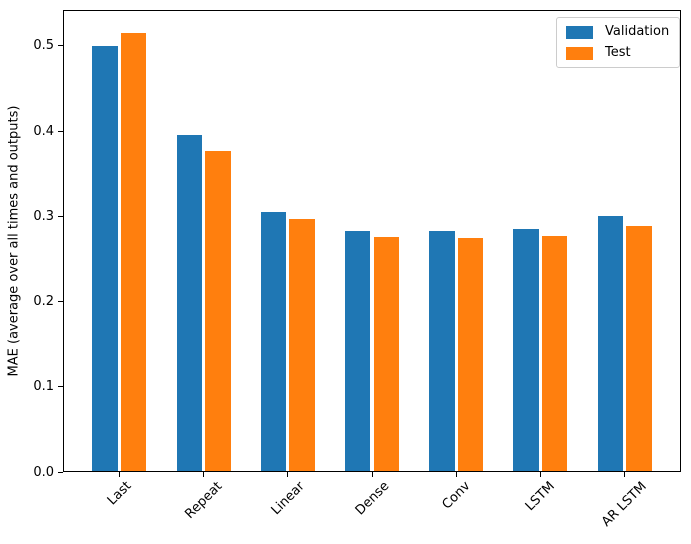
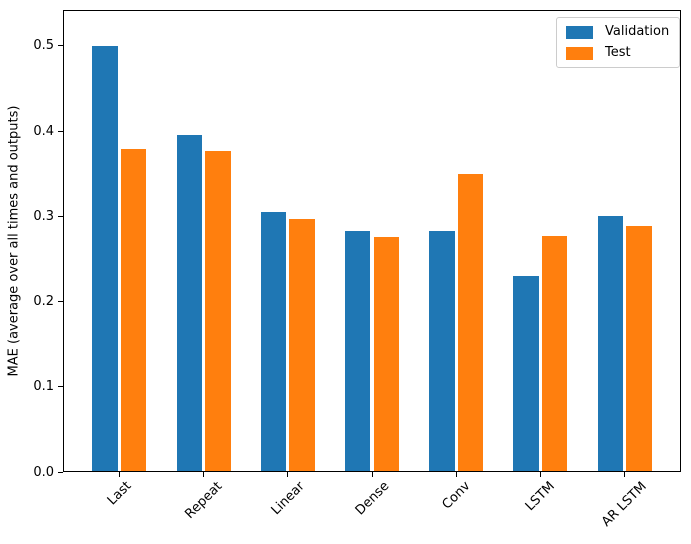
Test/Last: 0.52 -> 0.38
Test/Conv: 0.28 -> 0.35
Validation/LSTM: 0.28 -> 0.23
